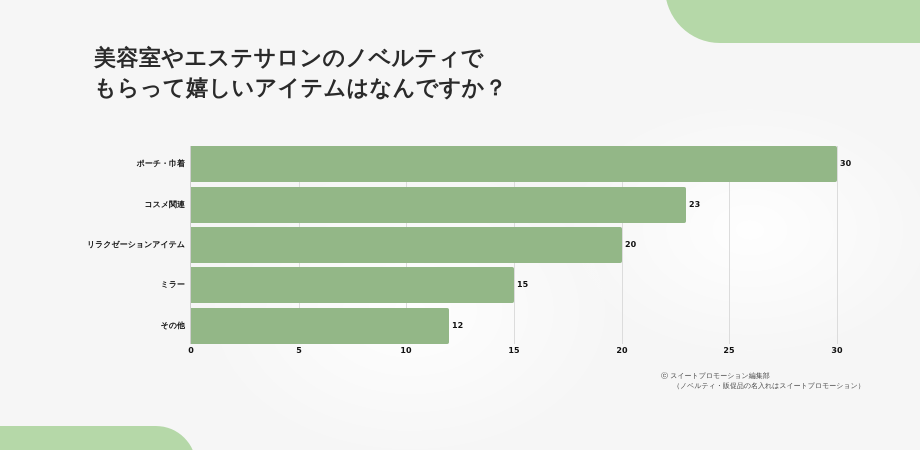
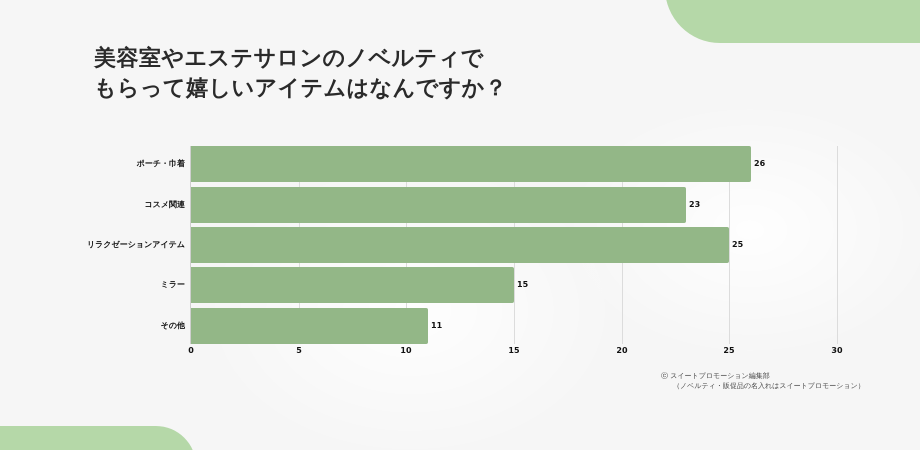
ポーチ・巾着: 30 -> 26
リラクゼーションアイテム: 20 -> 25
その他: 12 -> 11
